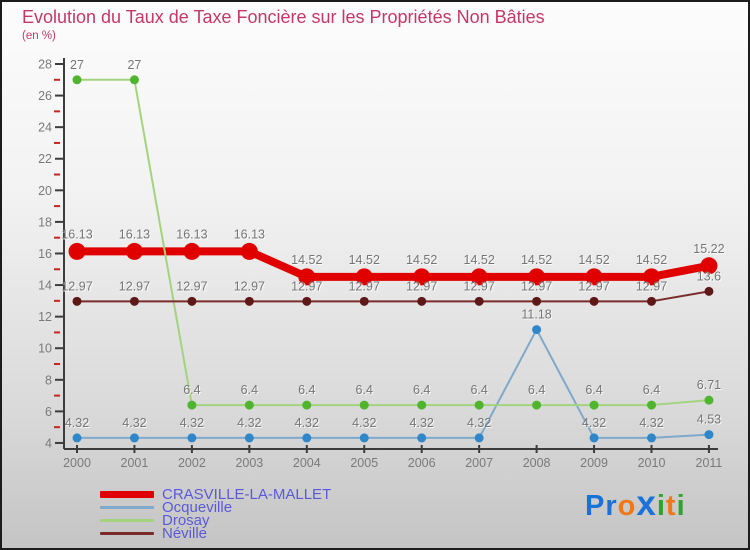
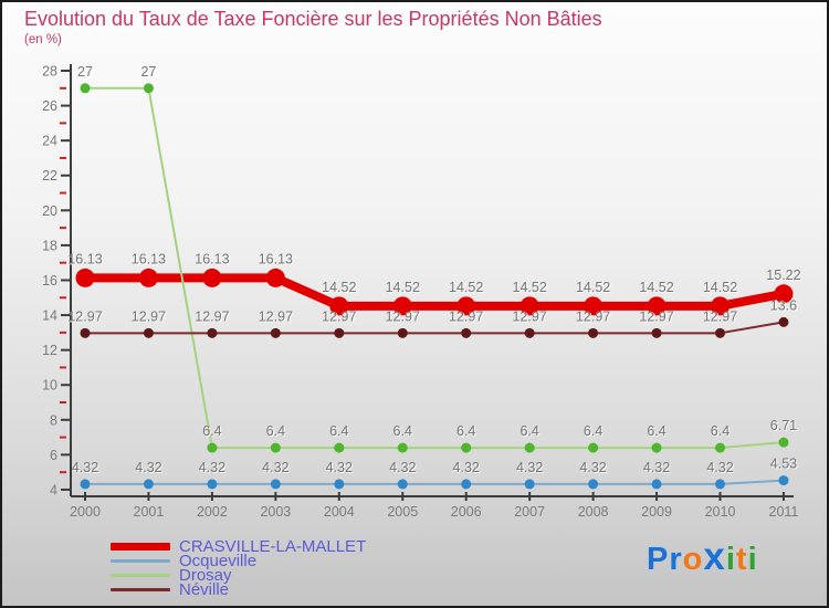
Ocqueville/2008: 11.18 -> 4.32
